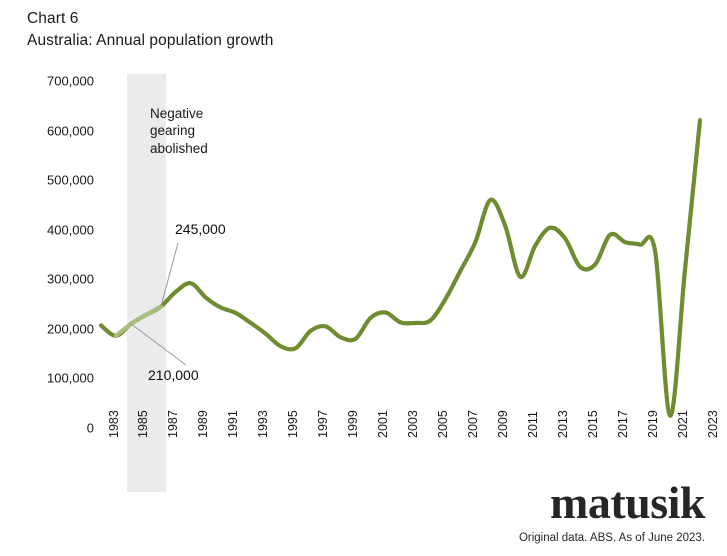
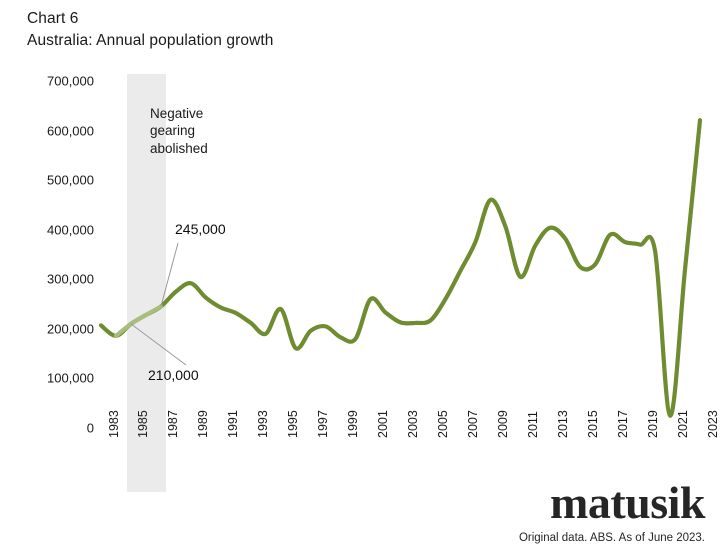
1995: 160000 -> 240000
2001: 220000 -> 260000
